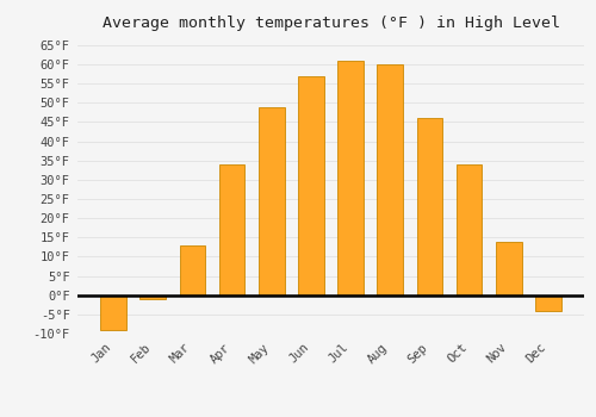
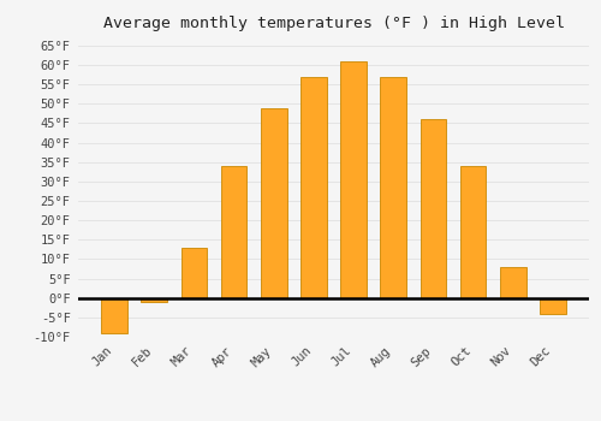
Aug: 60°F -> 57°F
Nov: 14°F -> 8°F
